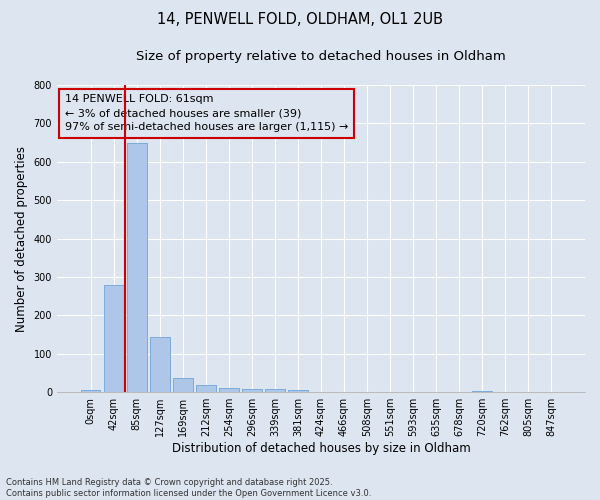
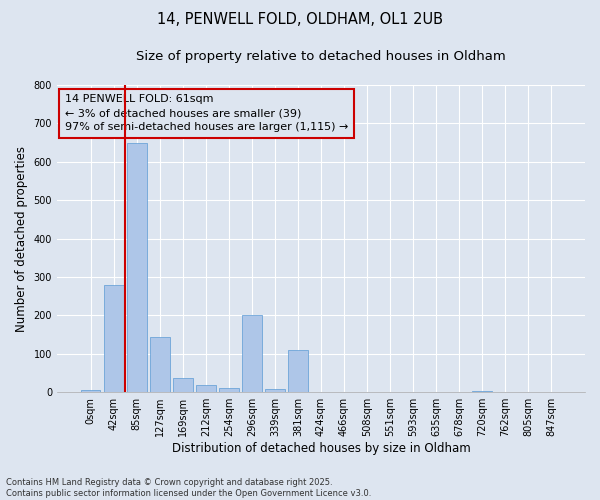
296sqm: 9 -> 200
381sqm: 6 -> 110
